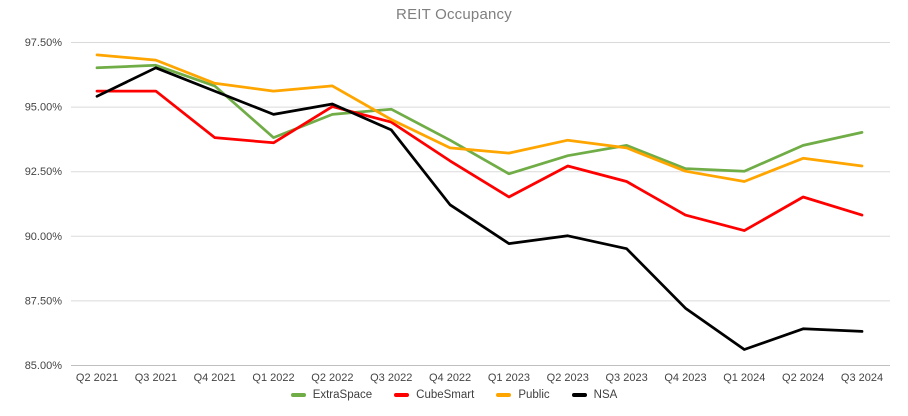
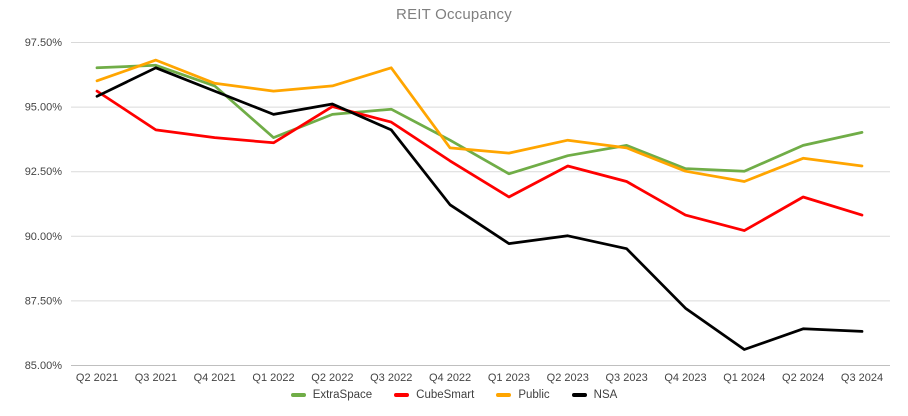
Public/Q2 2021: 97.0% -> 96.0%
CubeSmart/Q3 2021: 95.6% -> 94.1%
Public/Q3 2022: 94.5% -> 96.5%
